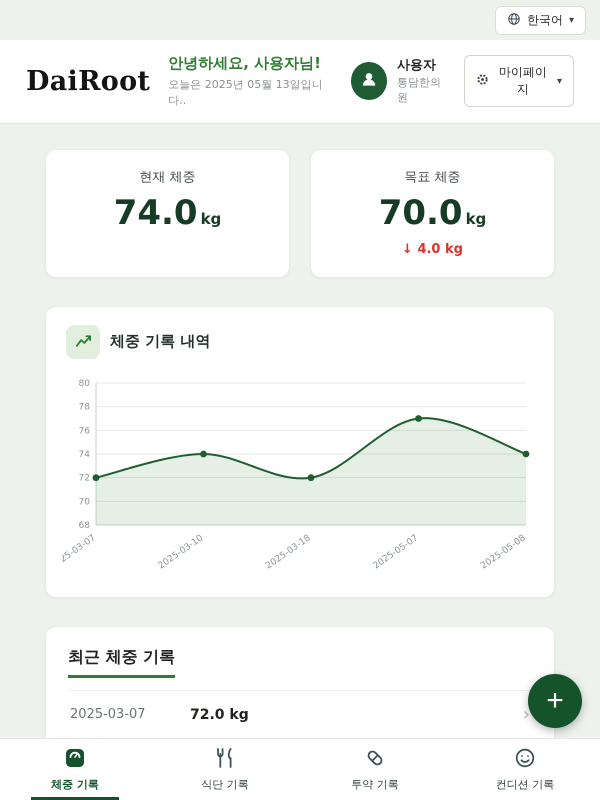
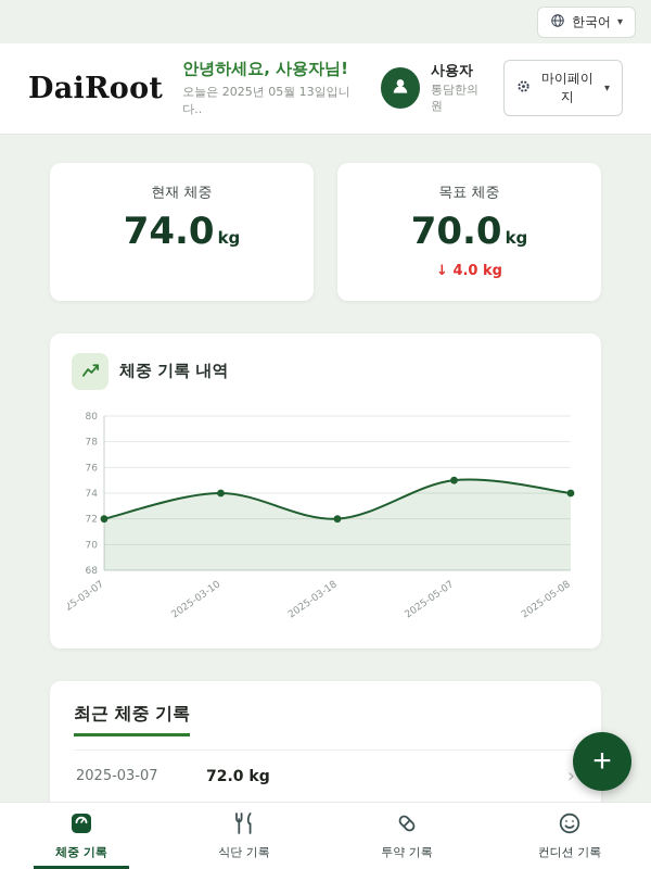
2025-05-07: 77 -> 75
